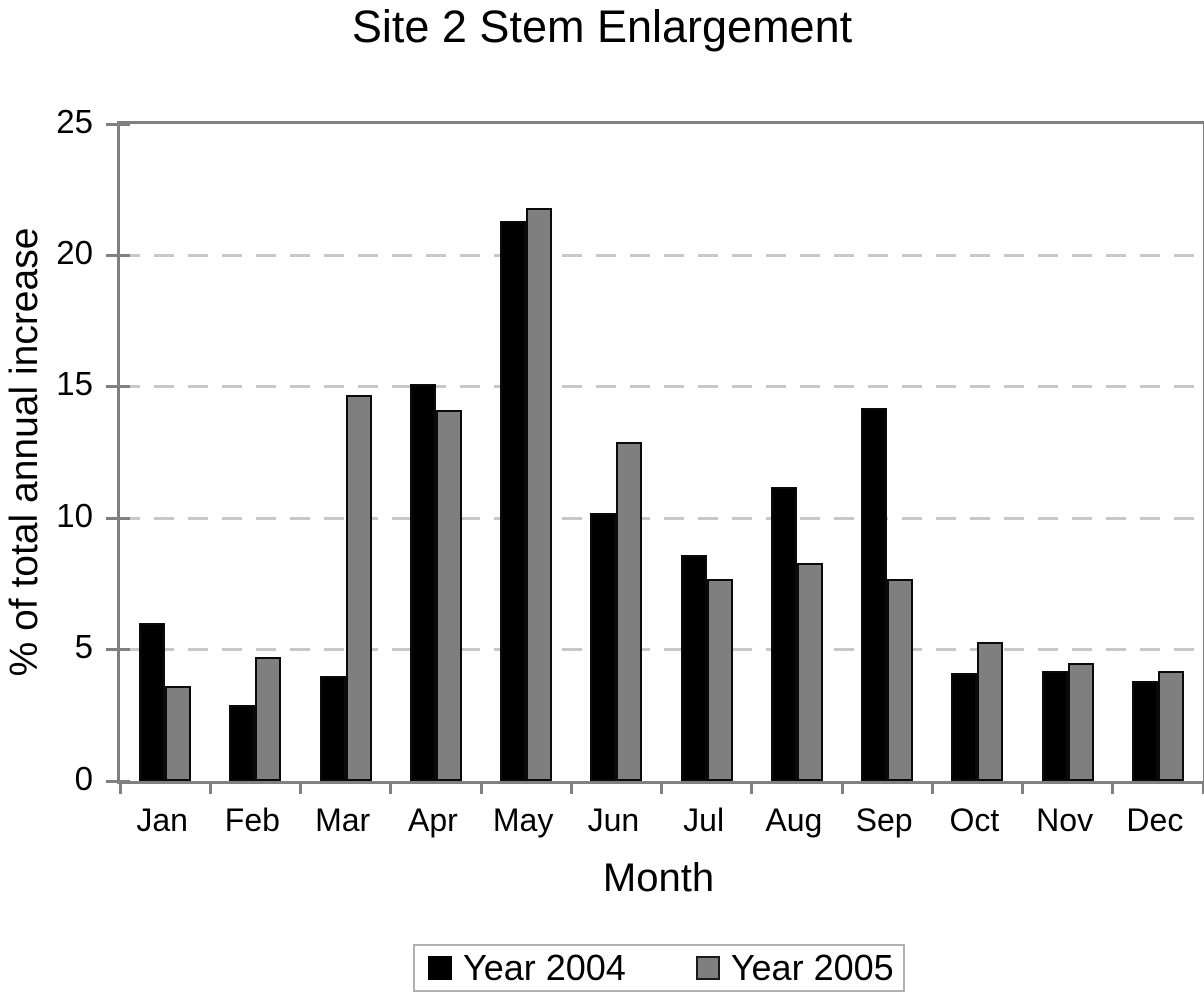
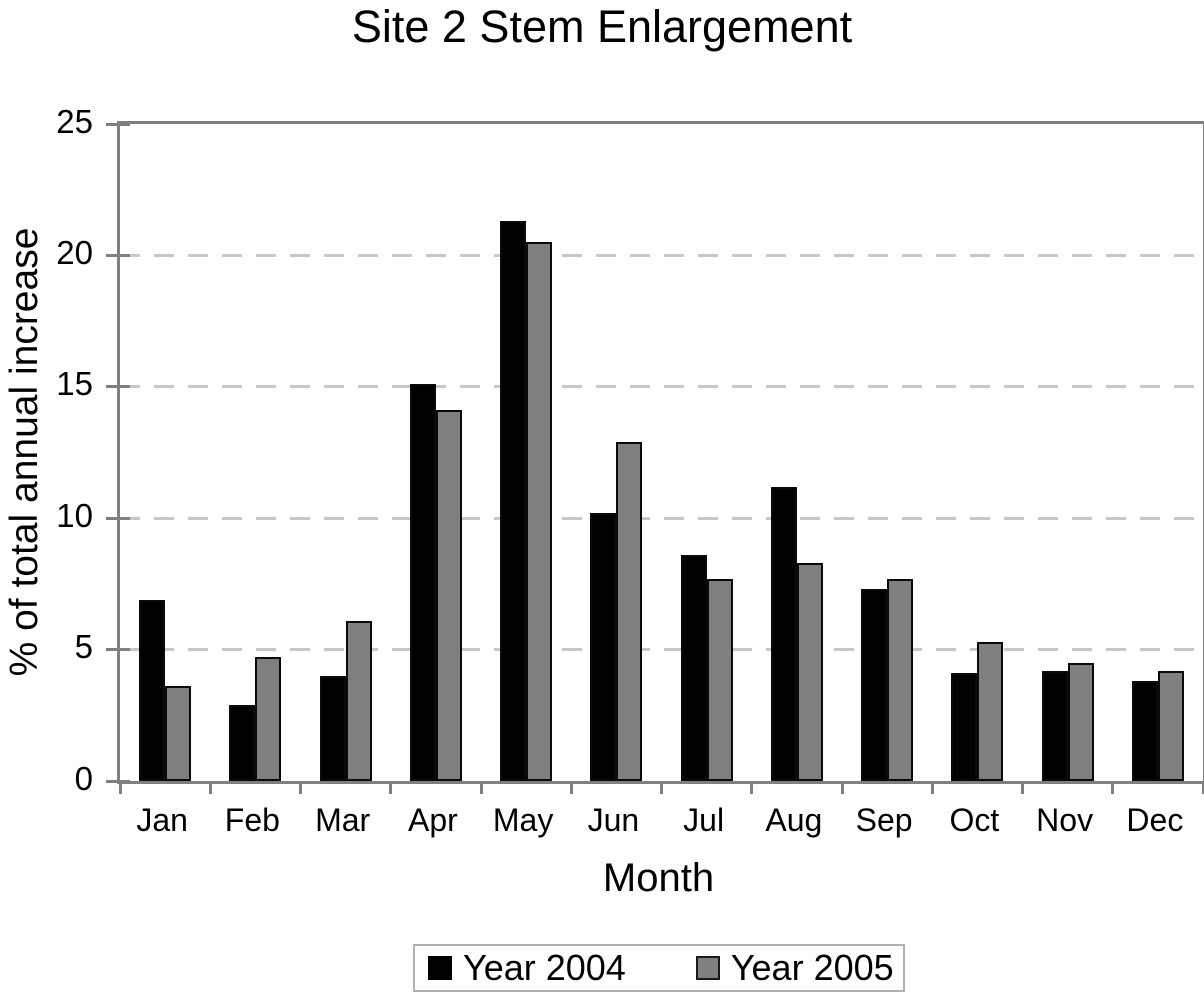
Year 2004/Jan: 6.0 -> 6.9
Year 2005/Mar: 14.7 -> 6.1
Year 2005/May: 21.8 -> 20.5
Year 2004/Sep: 14.2 -> 7.3
